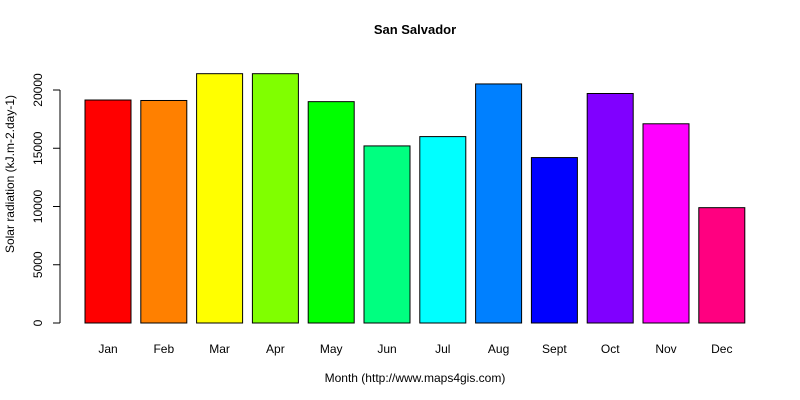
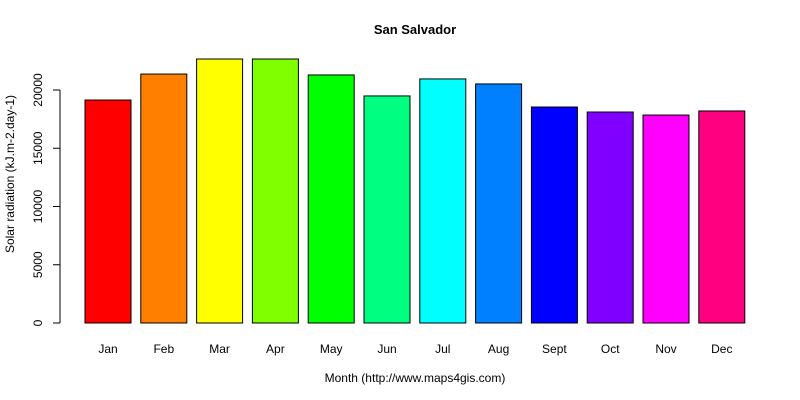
Feb: 19100 -> 21400
Mar: 21400 -> 22700
Apr: 21400 -> 22700
May: 19000 -> 21300
Jun: 15200 -> 19500
Jul: 16000 -> 21000
Sept: 14200 -> 18500
Oct: 19700 -> 18100
Nov: 17100 -> 17800
Dec: 9900 -> 18200
